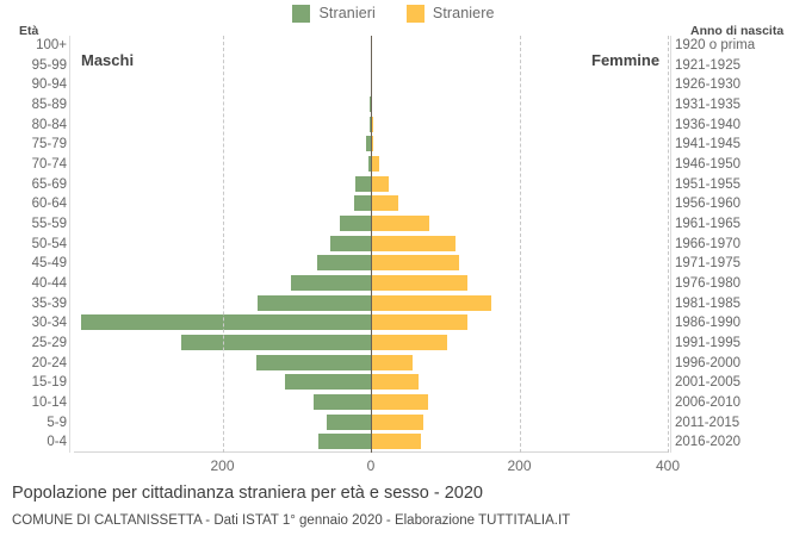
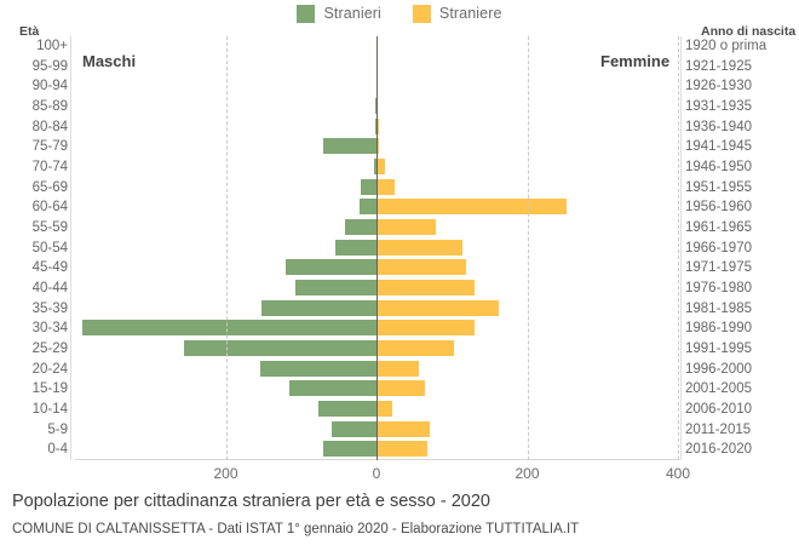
Stranieri/75-79: 10 -> 70
Straniere/60-64: 40 -> 250
Stranieri/45-49: 70 -> 120
Straniere/10-14: 80 -> 20
